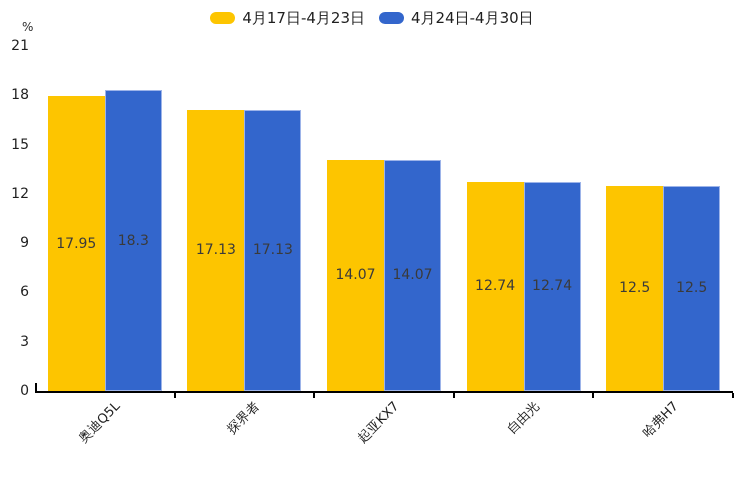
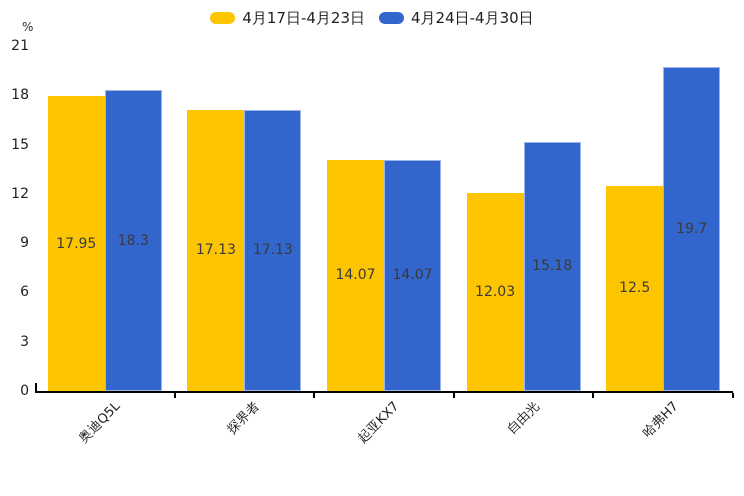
4月17日-4月23日/自由光: 12.74 -> 12.03
4月24日-4月30日/自由光: 12.74 -> 15.18
4月24日-4月30日/哈弗H7: 12.5 -> 19.7
